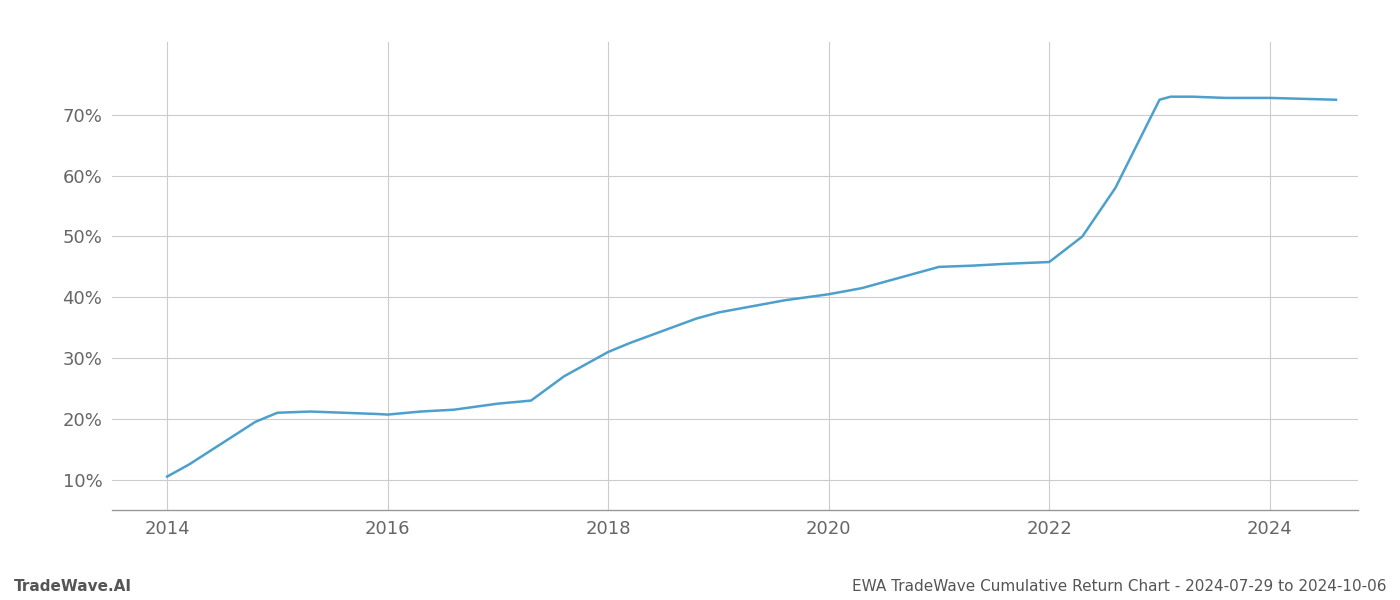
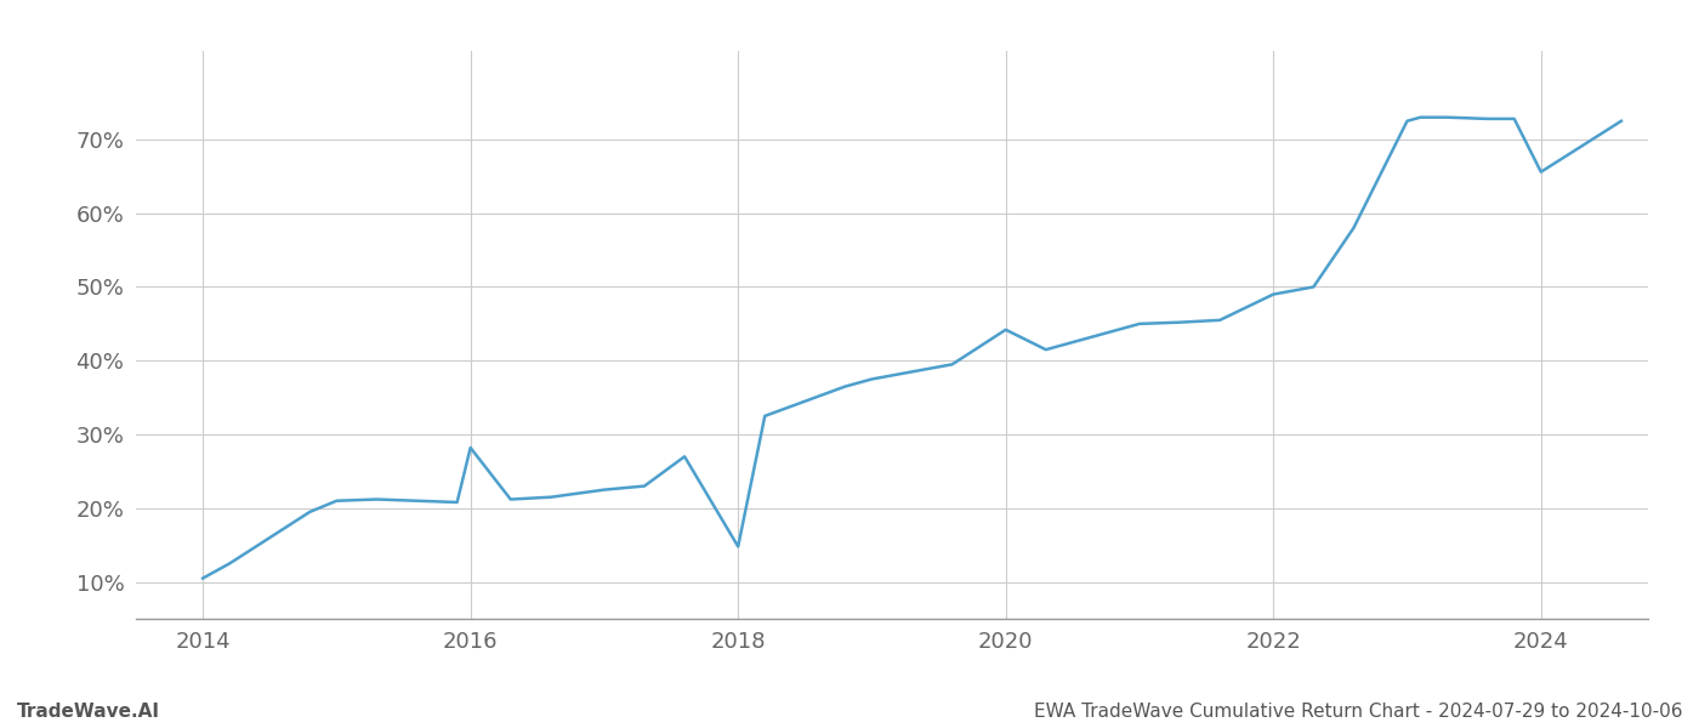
2016: 20.7% -> 28.2%
2018: 31.0% -> 14.8%
2020: 40.5% -> 44.2%
2022: 45.8% -> 49.0%
2024: 72.8% -> 65.6%
